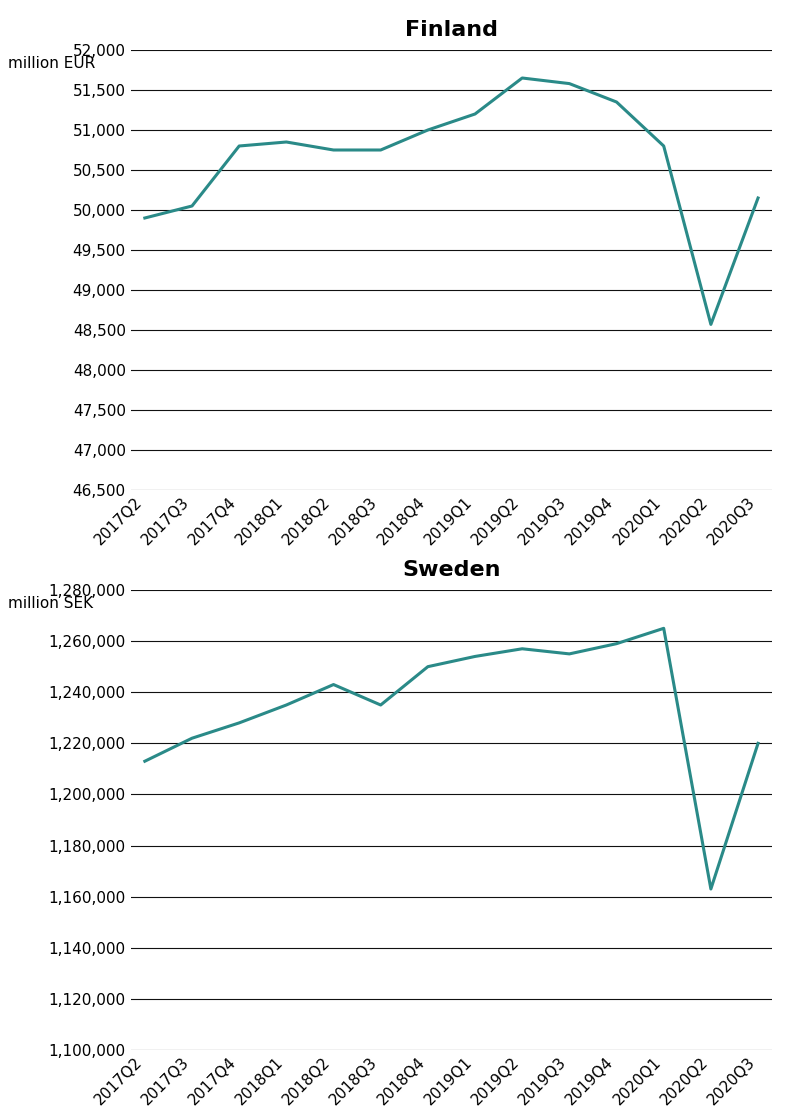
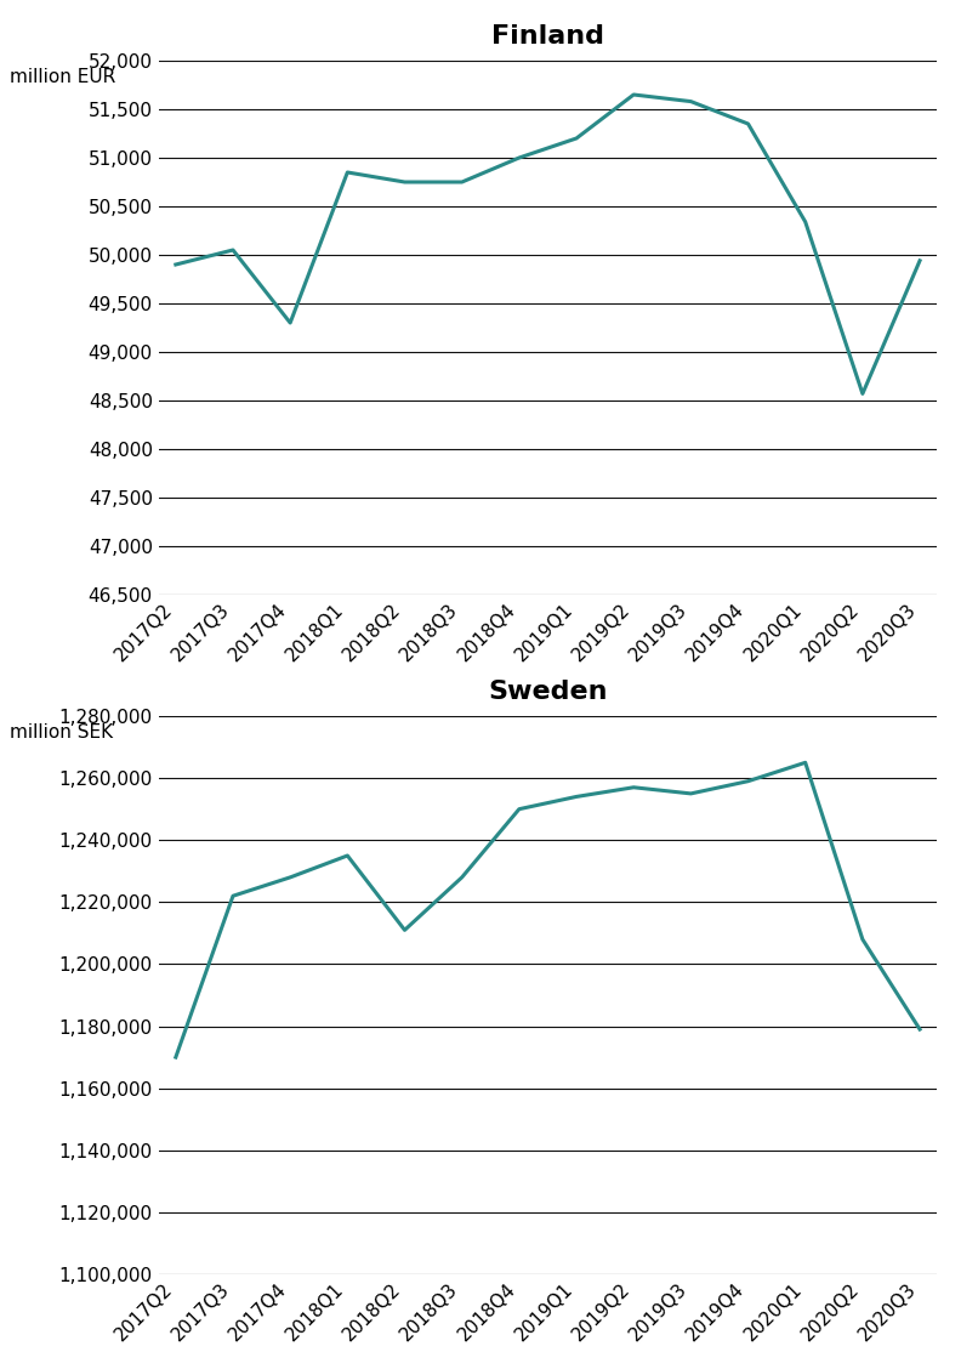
Finland/2017Q4: 50,800 -> 49,300
Finland/2020Q1: 50,800 -> 50,340
Finland/2020Q3: 50,150 -> 49,940
Sweden/2017Q2: 1,213,000 -> 1,170,000
Sweden/2018Q2: 1,243,000 -> 1,211,000
Sweden/2018Q3: 1,235,000 -> 1,228,000
Sweden/2020Q2: 1,163,000 -> 1,208,000
Sweden/2020Q3: 1,220,000 -> 1,179,000
